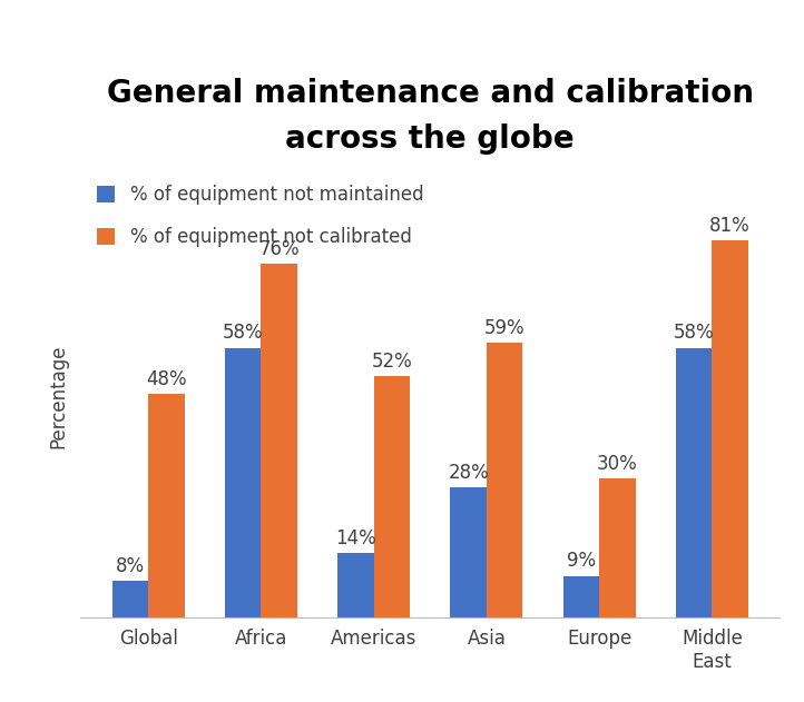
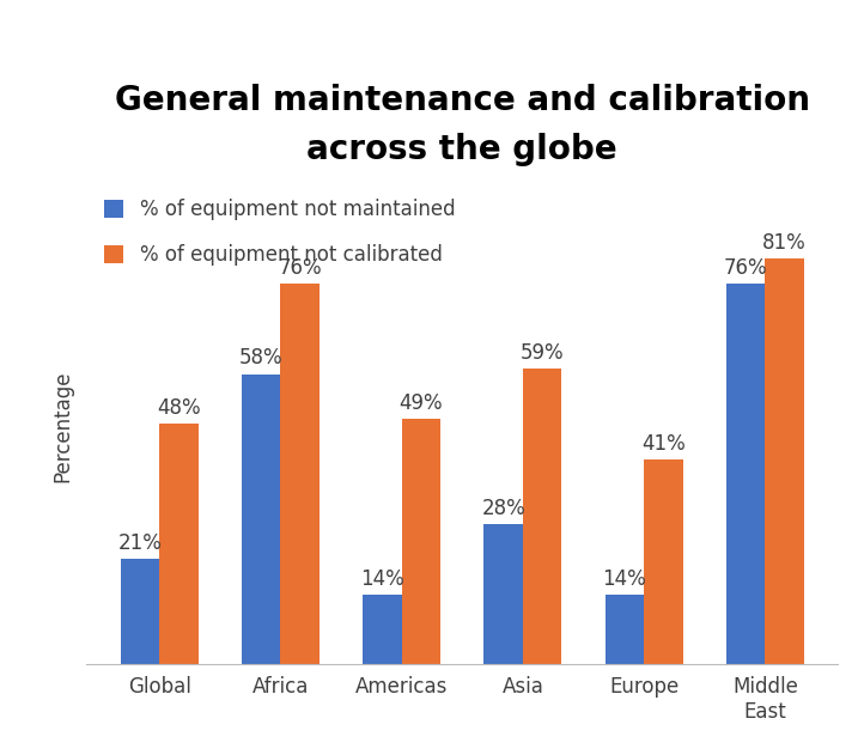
% of equipment not maintained/Global: 8% -> 21%
% of equipment not calibrated/Americas: 52% -> 49%
% of equipment not maintained/Europe: 9% -> 14%
% of equipment not calibrated/Europe: 30% -> 41%
% of equipment not maintained/Middle East: 58% -> 76%
